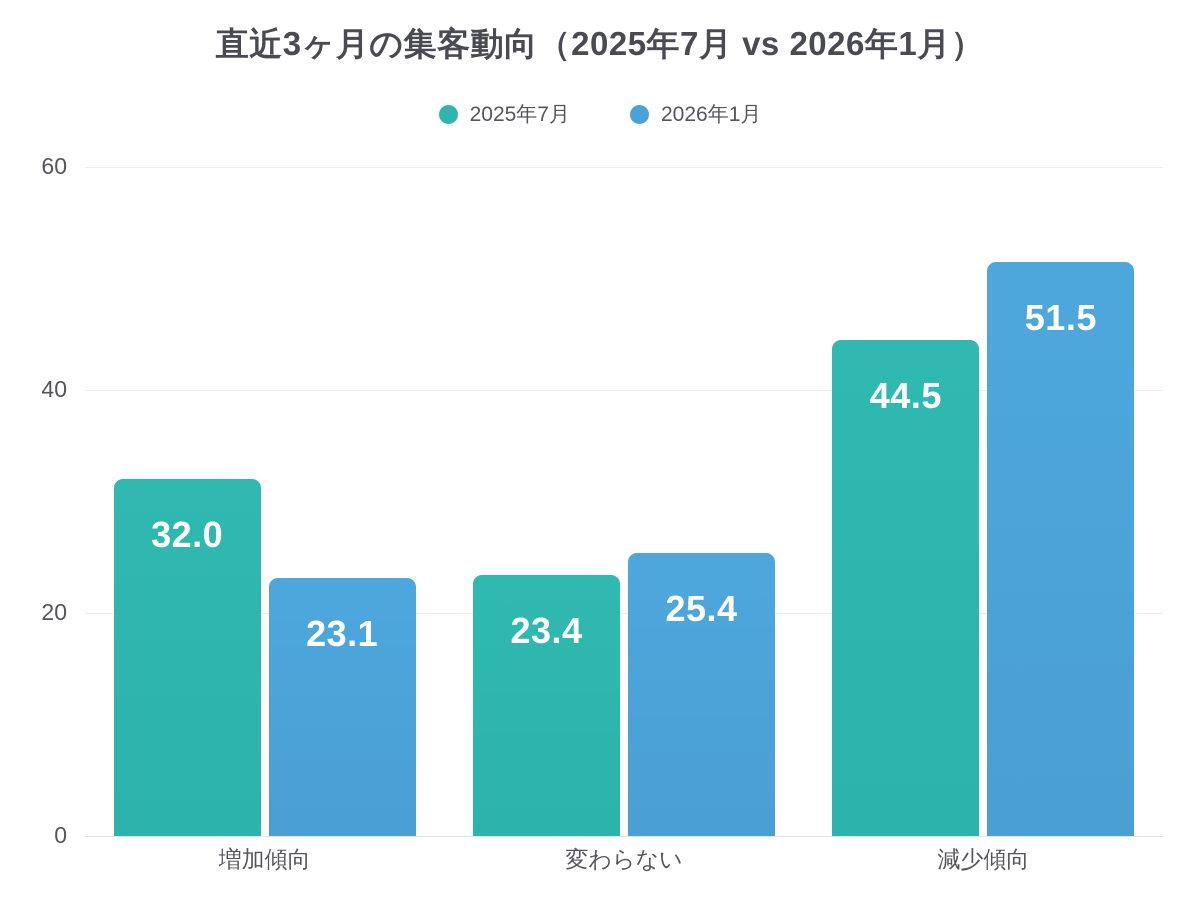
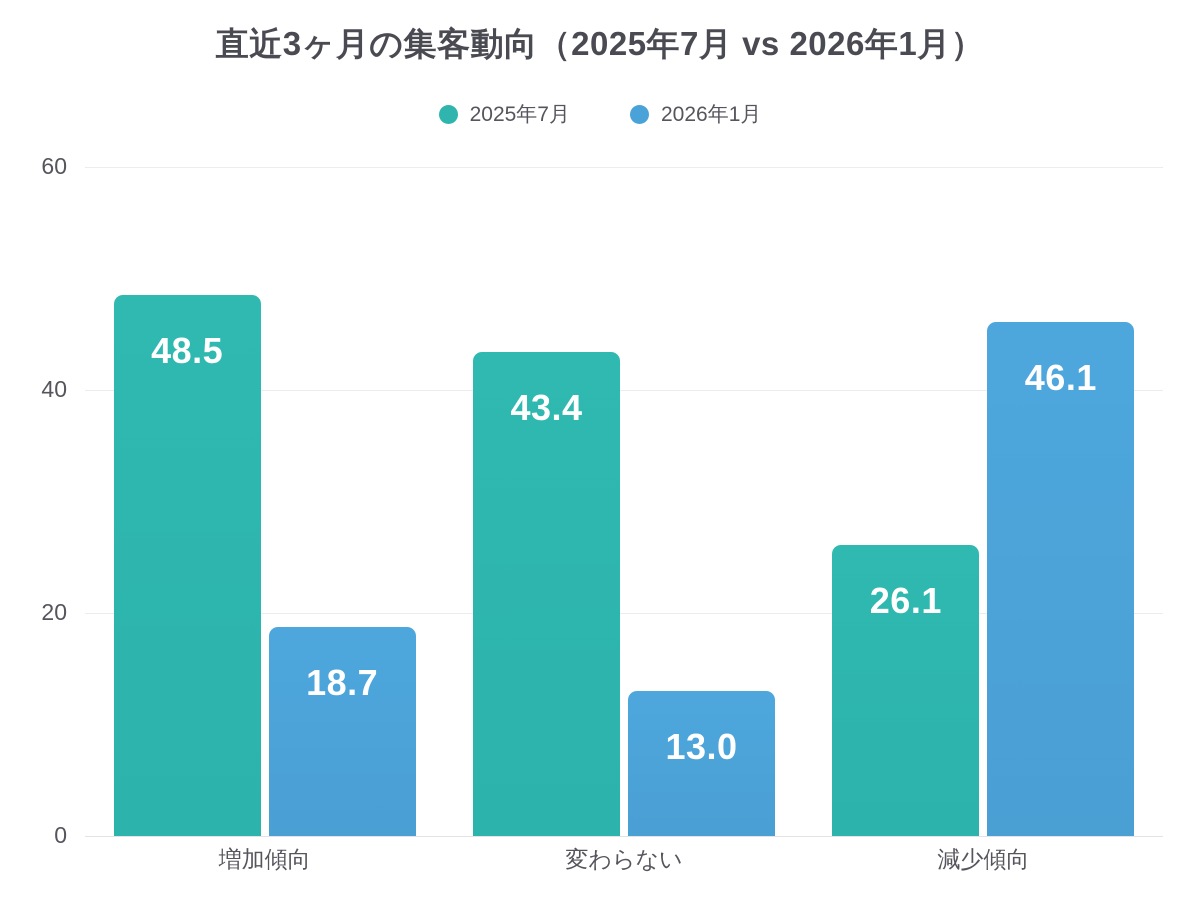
2025年7月/増加傾向: 32.0 -> 48.5
2026年1月/増加傾向: 23.1 -> 18.7
2025年7月/変わらない: 23.4 -> 43.4
2026年1月/変わらない: 25.4 -> 13.0
2025年7月/減少傾向: 44.5 -> 26.1
2026年1月/減少傾向: 51.5 -> 46.1
